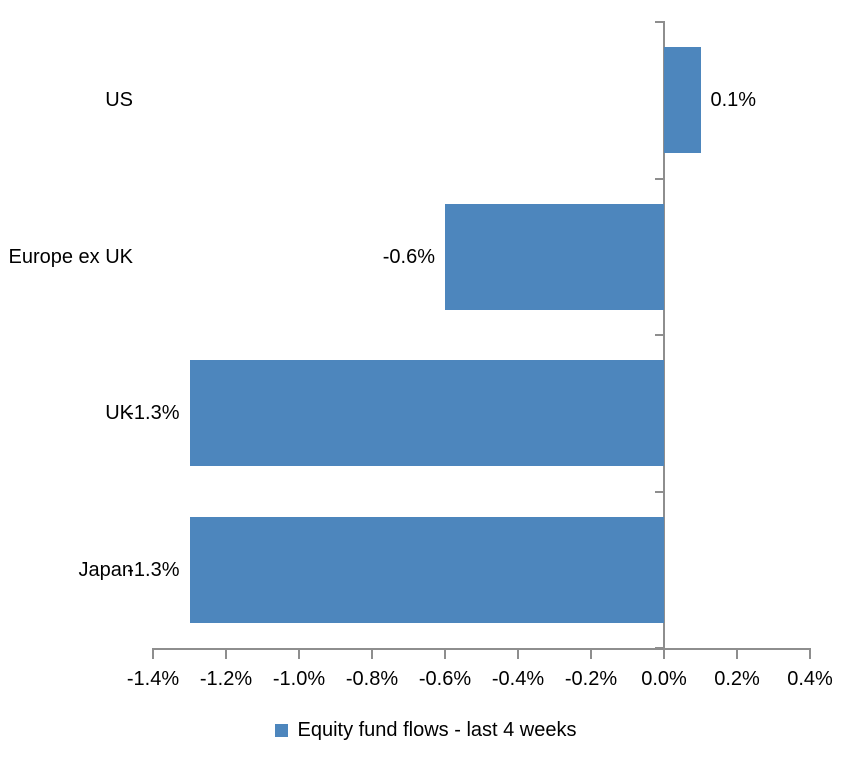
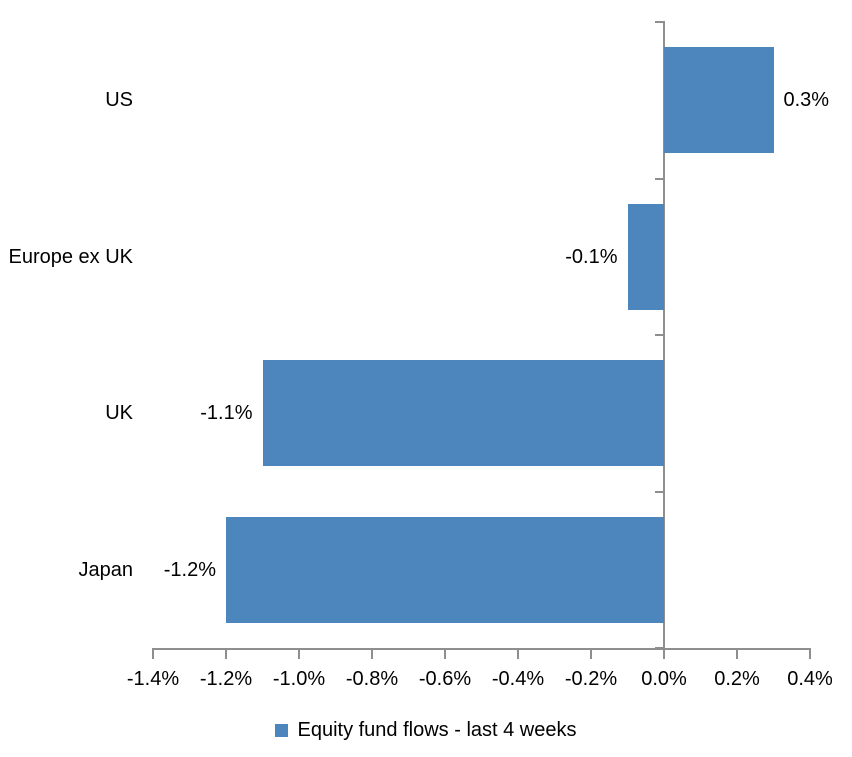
US: 0.1% -> 0.3%
Europe ex UK: -0.6% -> -0.1%
UK: -1.3% -> -1.1%
Japan: -1.3% -> -1.2%
